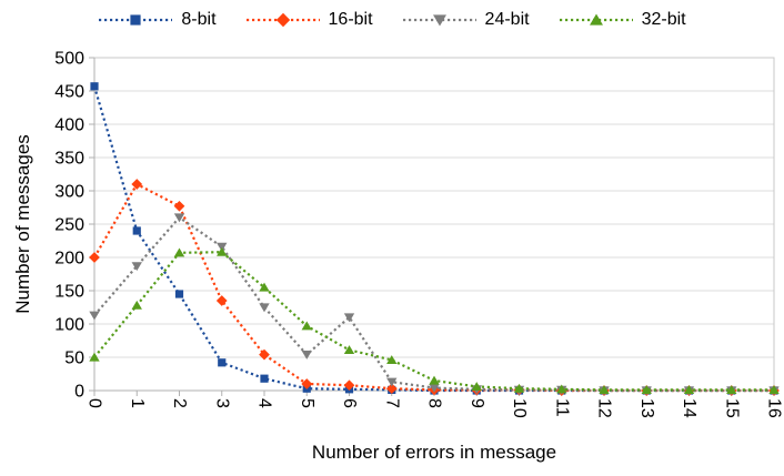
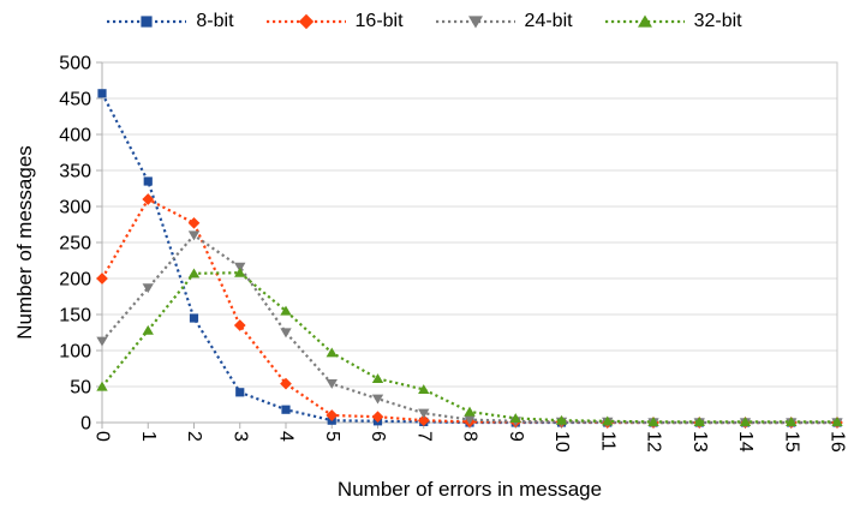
8-bit/1: 240 -> 340
24-bit/6: 110 -> 30
